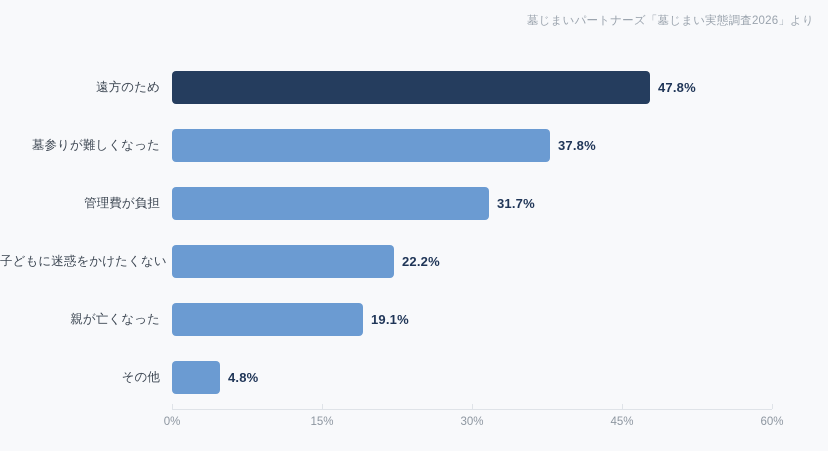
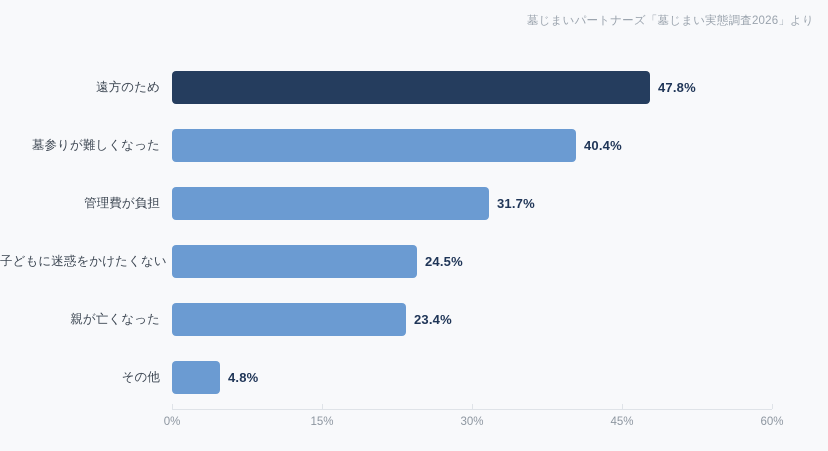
墓参りが難しくなった: 37.8% -> 40.4%
子どもに迷惑をかけたくない: 22.2% -> 24.5%
親が亡くなった: 19.1% -> 23.4%
